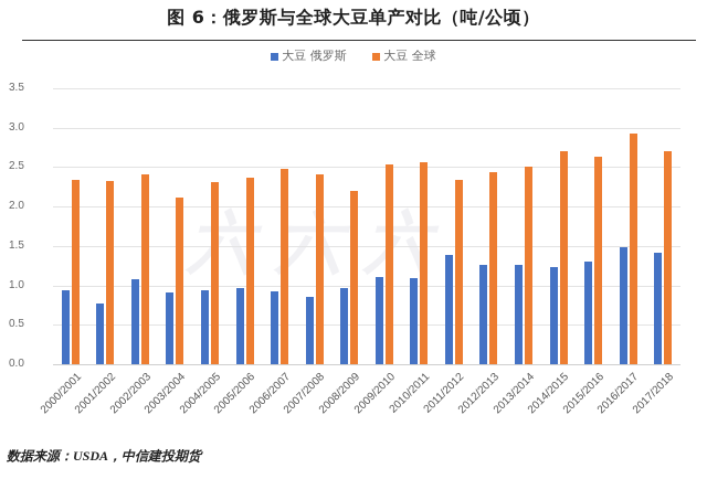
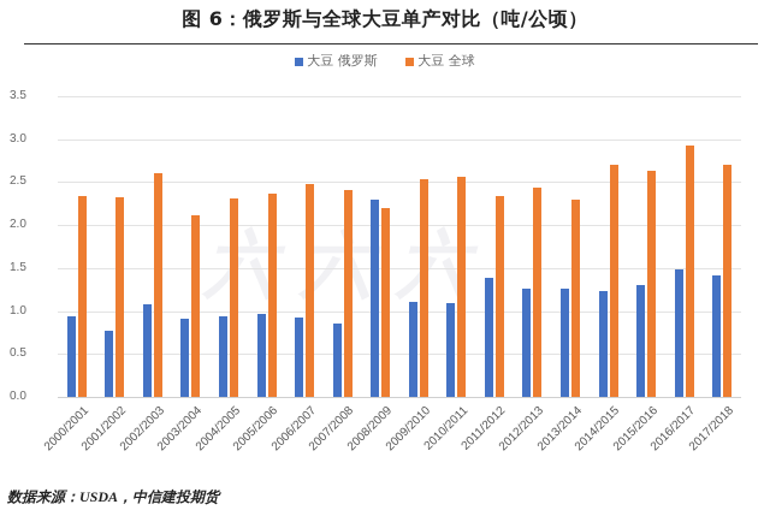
大豆 全球/2002/2003: 2.4 -> 2.6
大豆 俄罗斯/2008/2009: 1.0 -> 2.3
大豆 全球/2013/2014: 2.5 -> 2.3
